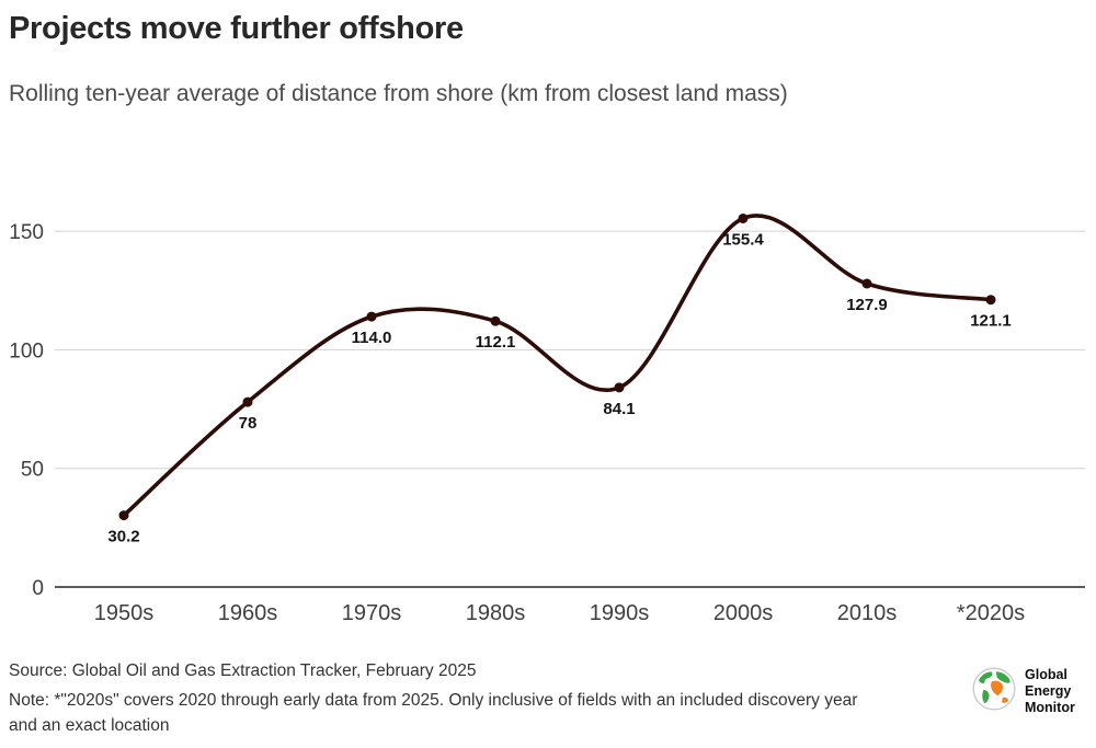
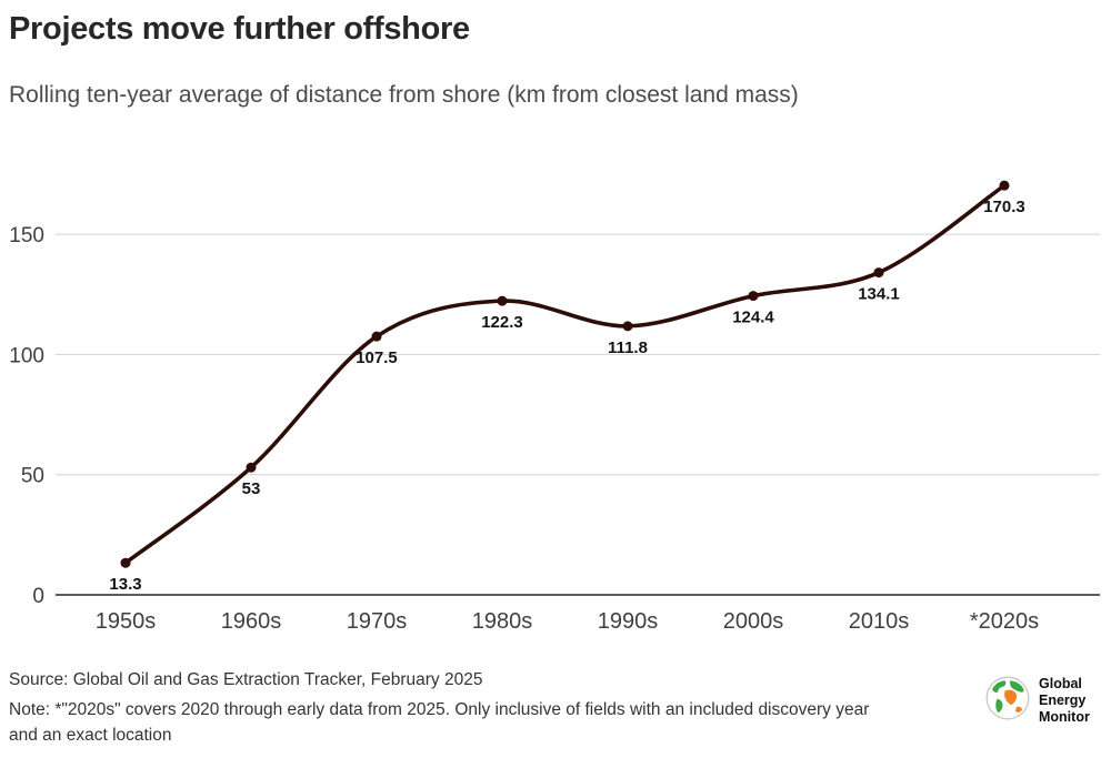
1950s: 30.2 -> 13.3
1960s: 78 -> 53
1970s: 114.0 -> 107.5
1980s: 112.1 -> 122.3
1990s: 84.1 -> 111.8
2000s: 155.4 -> 124.4
2010s: 127.9 -> 134.1
*2020s: 121.1 -> 170.3
